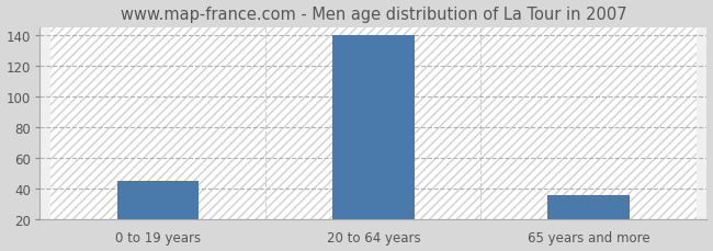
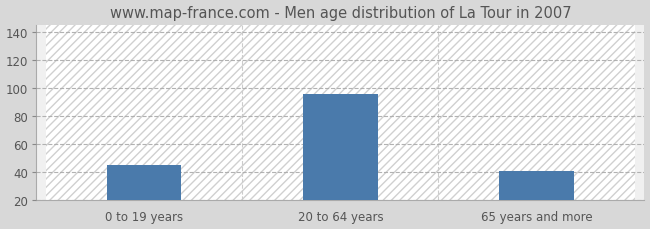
20 to 64 years: 140 -> 96
65 years and more: 36 -> 41
